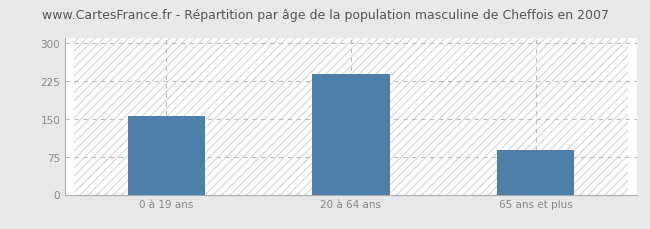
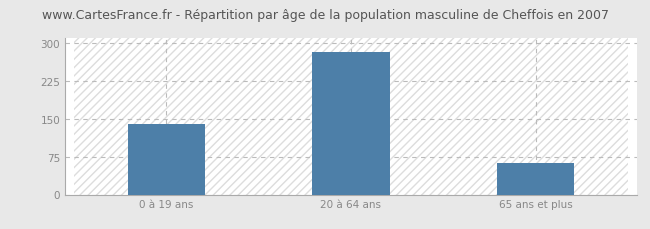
0 à 19 ans: 156 -> 140
20 à 64 ans: 238 -> 283
65 ans et plus: 88 -> 62
